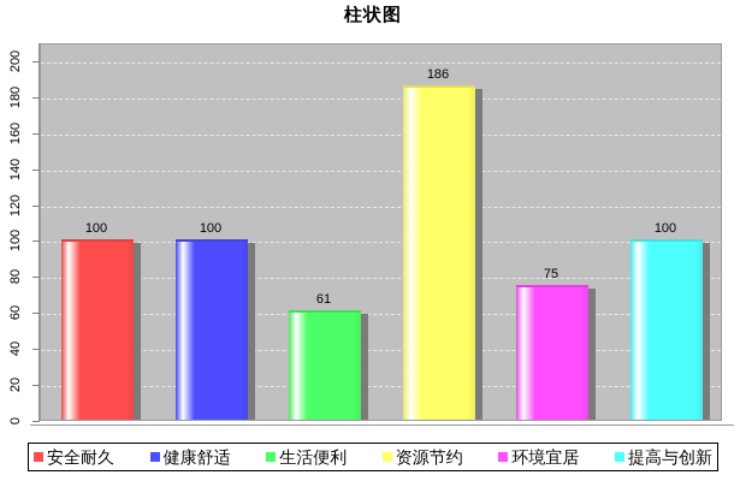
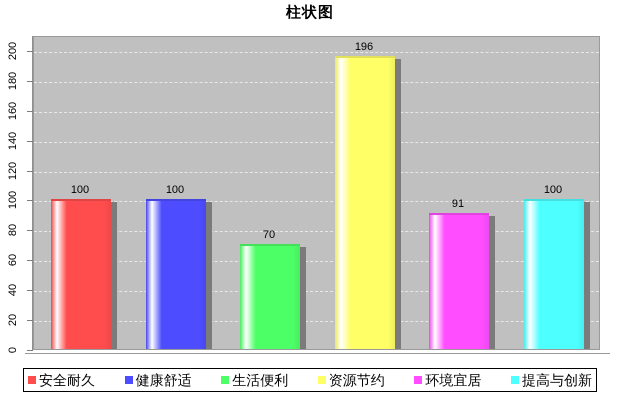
生活便利: 61 -> 70
资源节约: 186 -> 196
环境宜居: 75 -> 91
